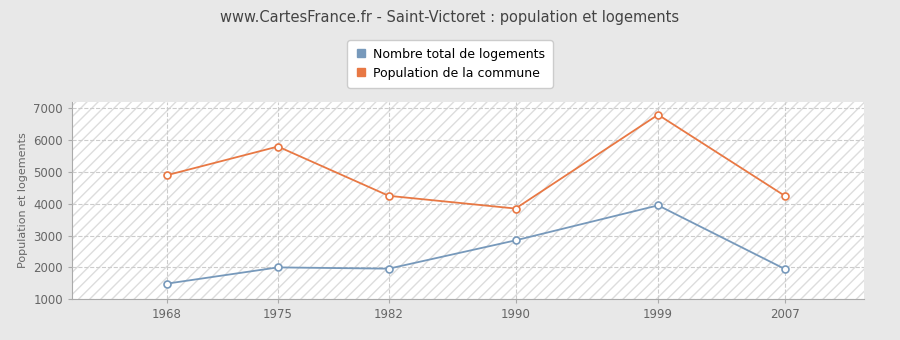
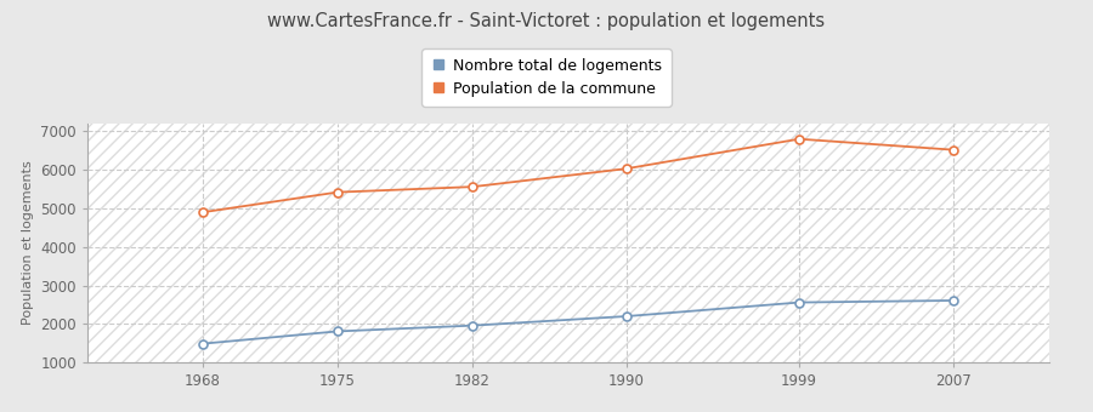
Nombre total de logements/1975: 2000 -> 1810
Population de la commune/1975: 5800 -> 5420
Population de la commune/1982: 4250 -> 5560
Nombre total de logements/1990: 2850 -> 2200
Population de la commune/1990: 3850 -> 6030
Nombre total de logements/1999: 3950 -> 2560
Nombre total de logements/2007: 1950 -> 2610
Population de la commune/2007: 4250 -> 6520
